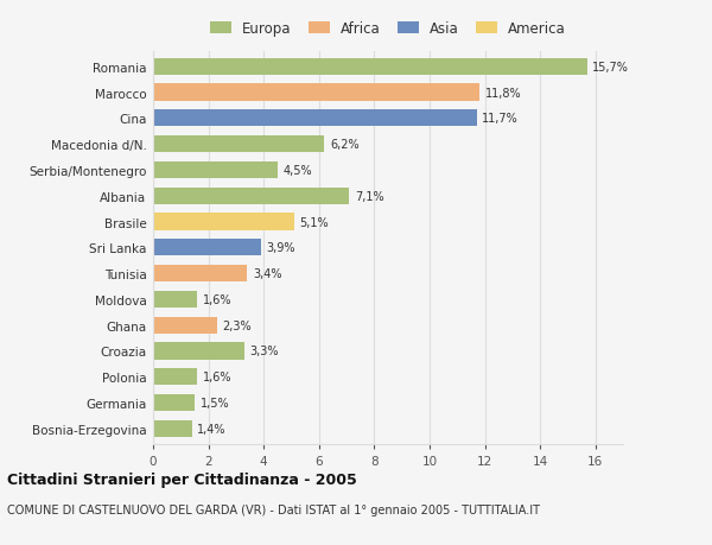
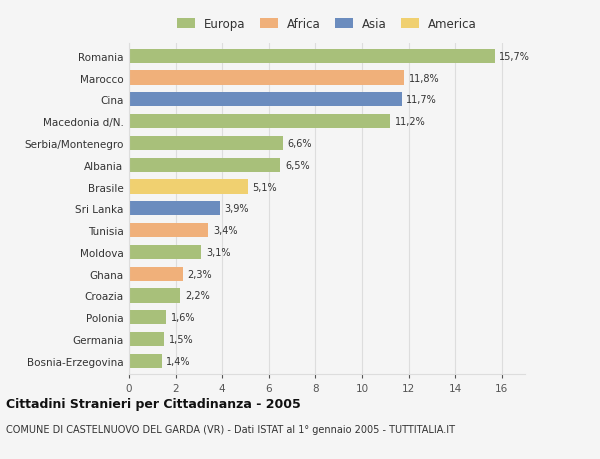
Macedonia d/N.: 6,2% -> 11,2%
Serbia/Montenegro: 4,5% -> 6,6%
Albania: 7,1% -> 6,5%
Moldova: 1,6% -> 3,1%
Croazia: 3,3% -> 2,2%
